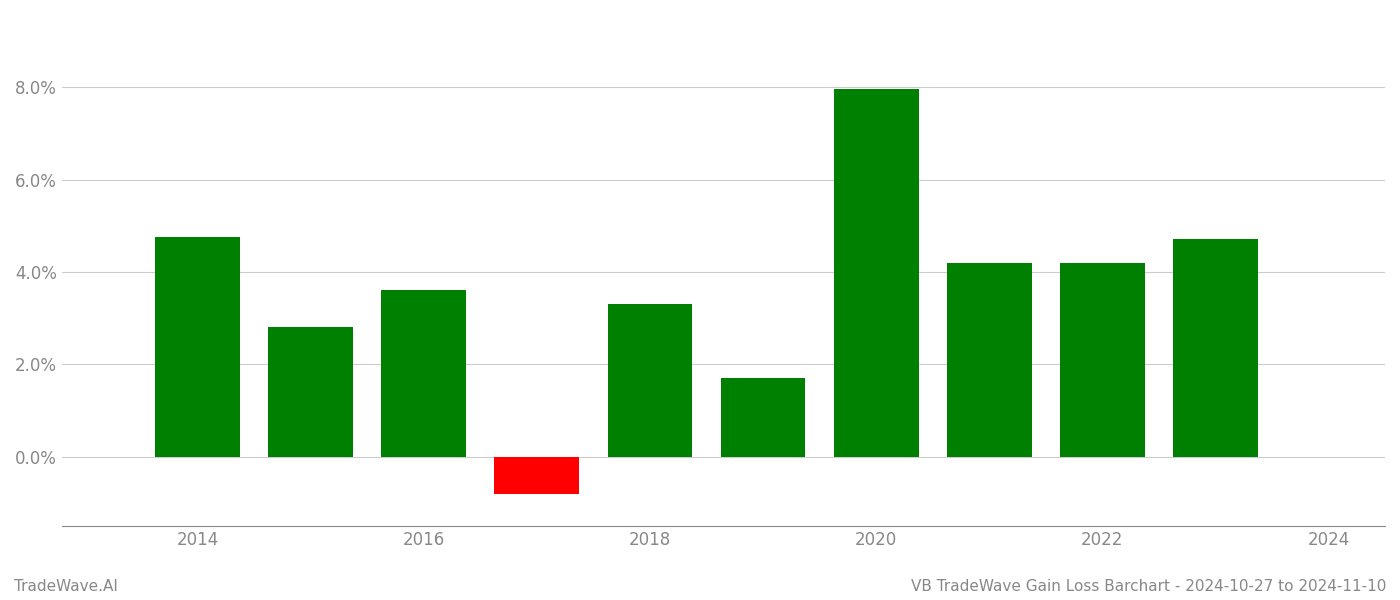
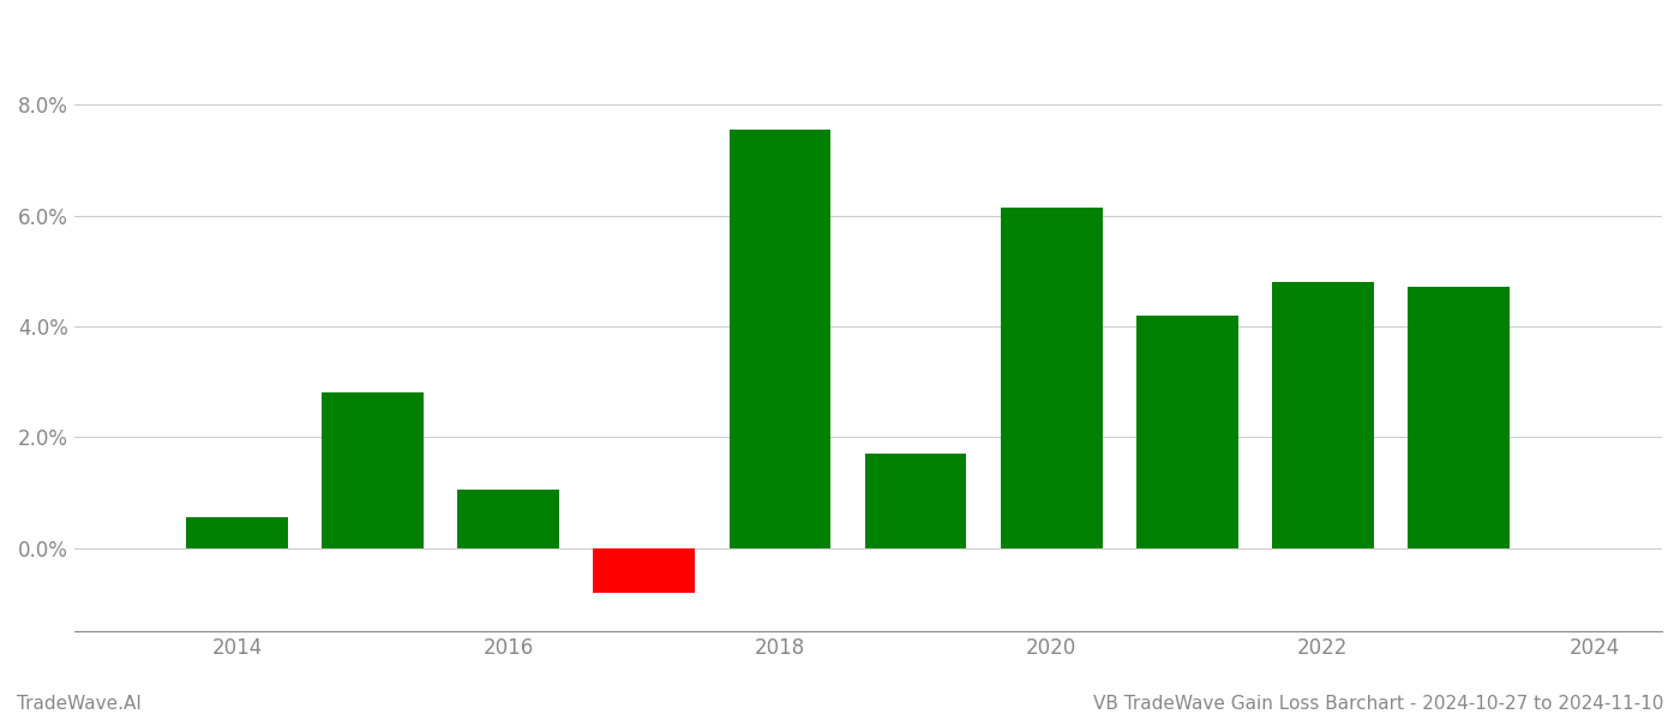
2014: 4.75% -> 0.55%
2016: 3.60% -> 1.05%
2018: 3.30% -> 7.55%
2020: 7.95% -> 6.15%
2022: 4.20% -> 4.80%
